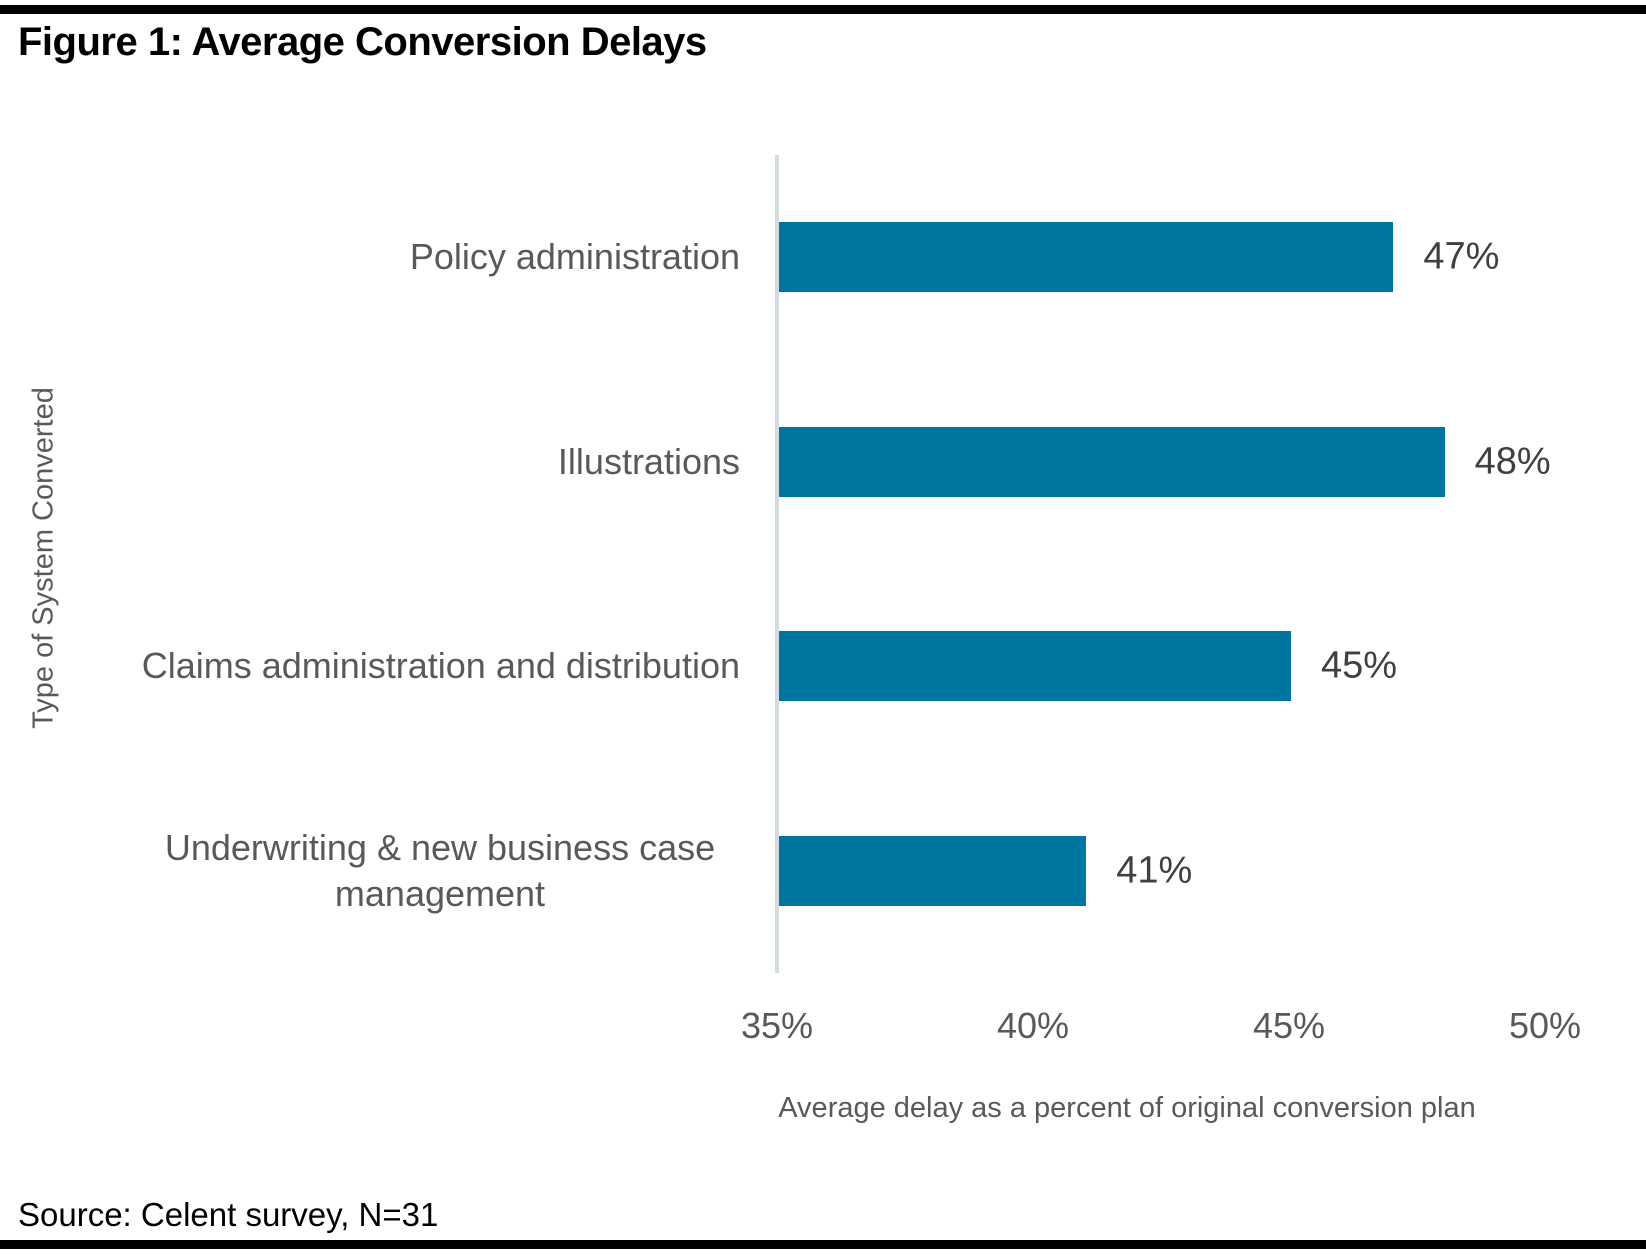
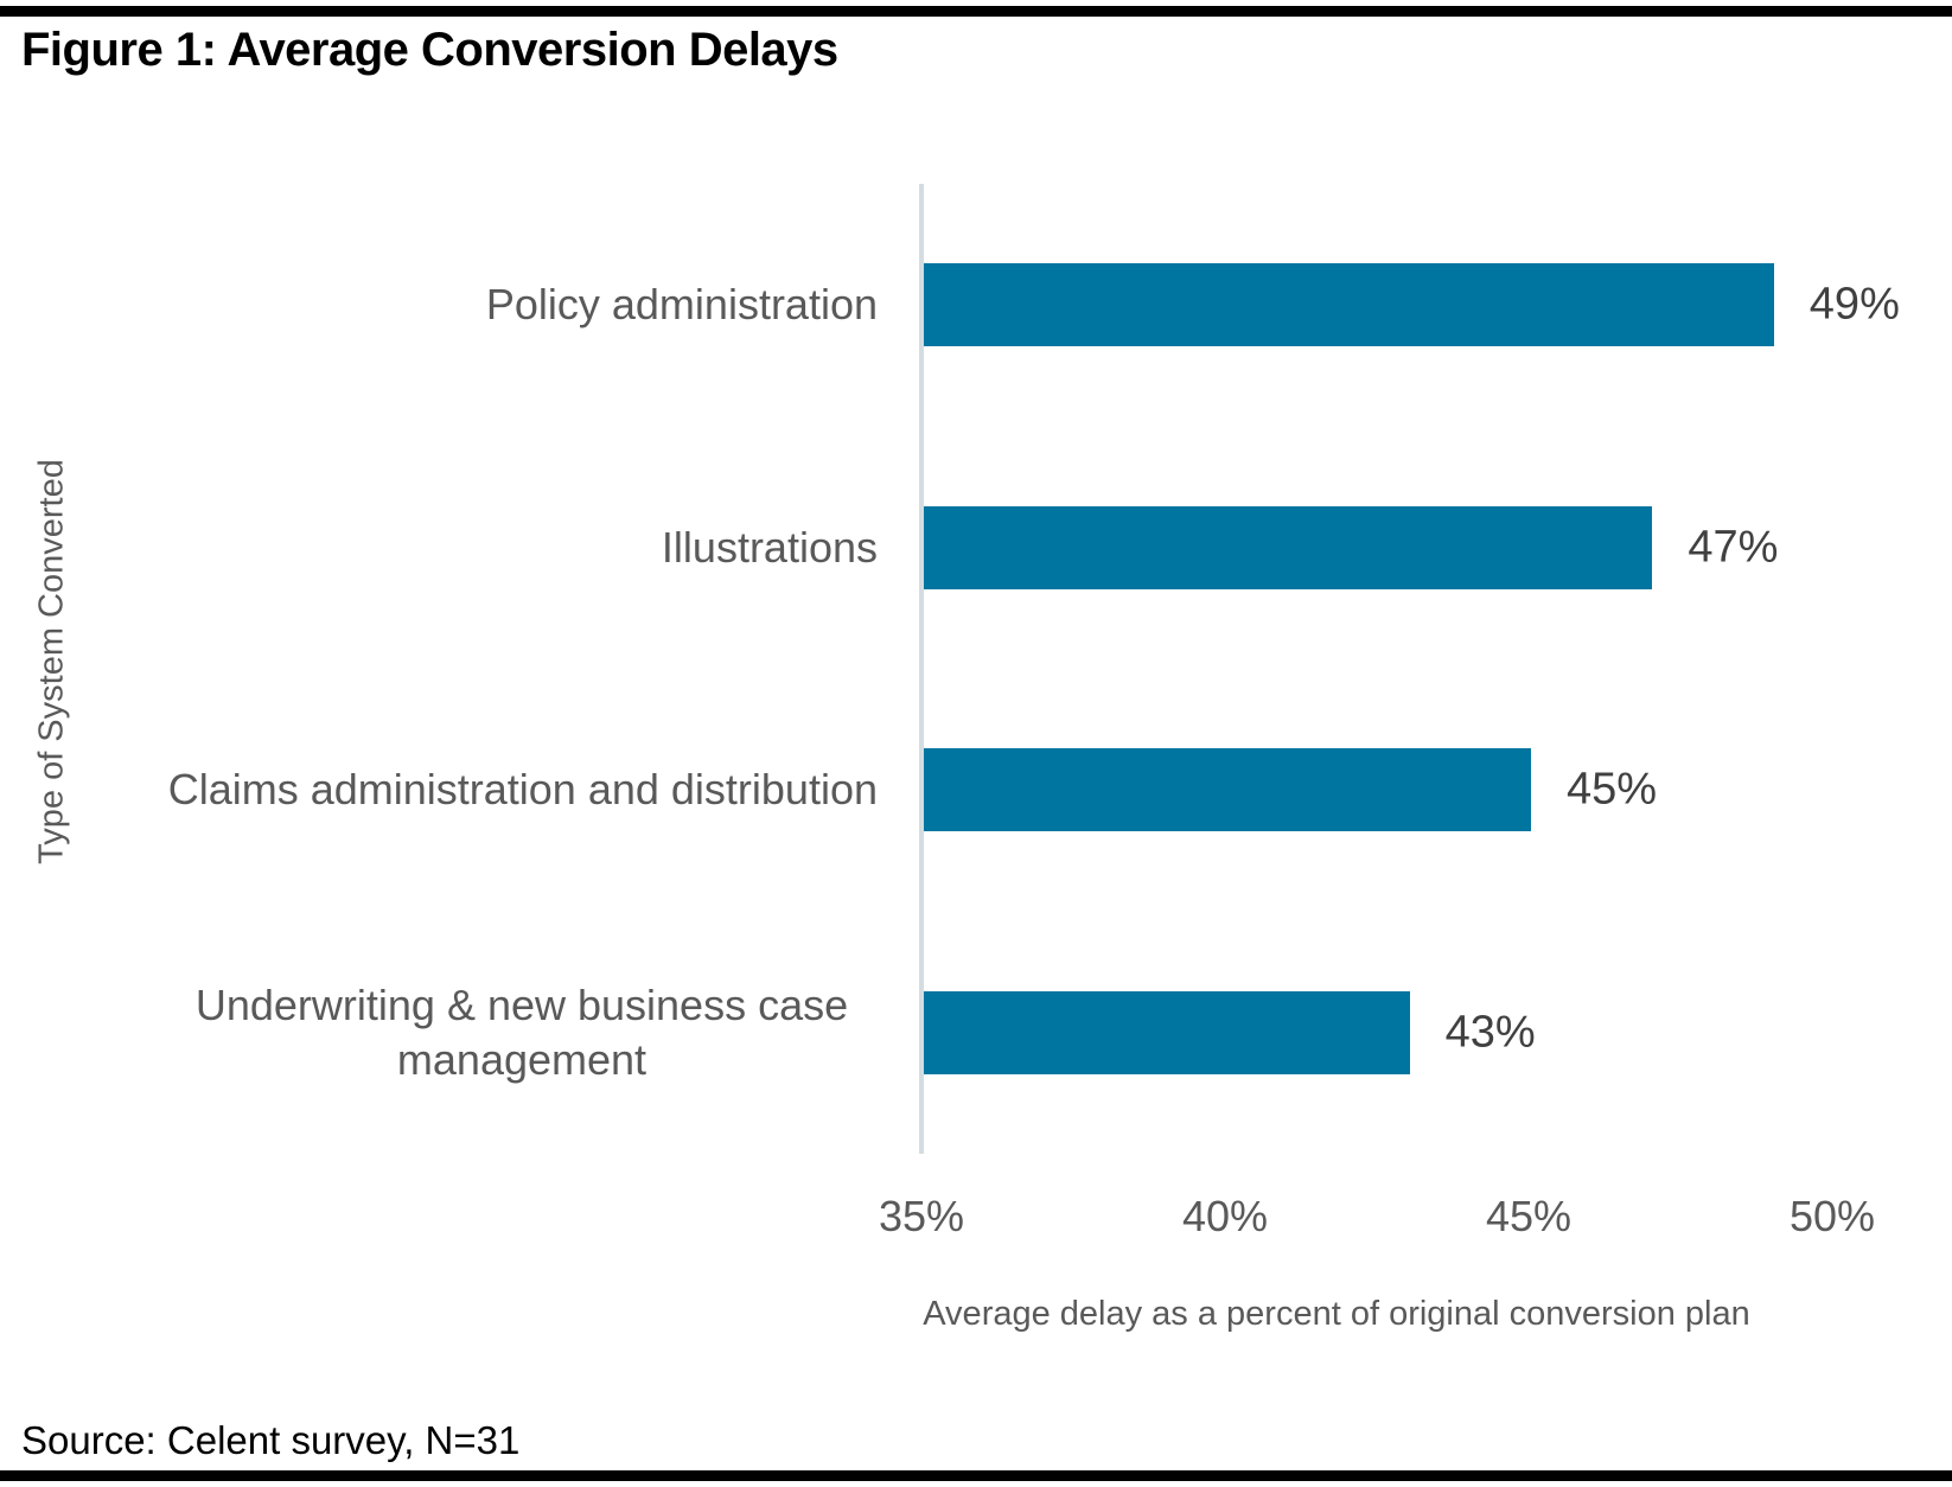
Policy administration: 47% -> 49%
Illustrations: 48% -> 47%
Underwriting & new business case management: 41% -> 43%
